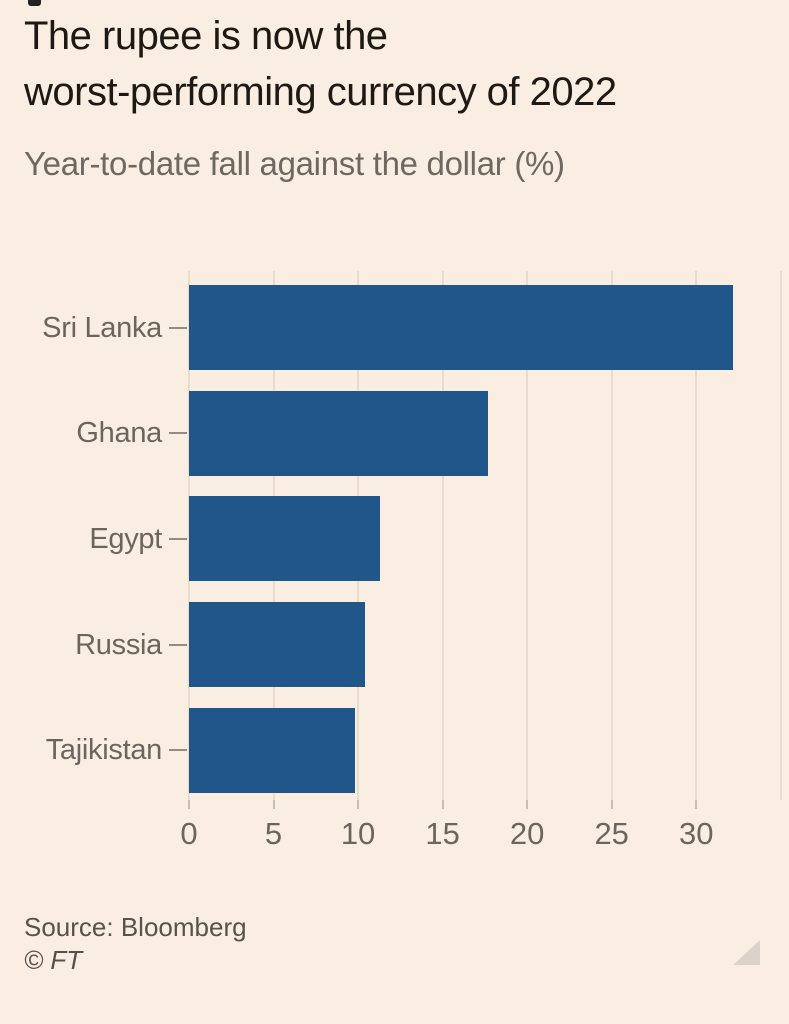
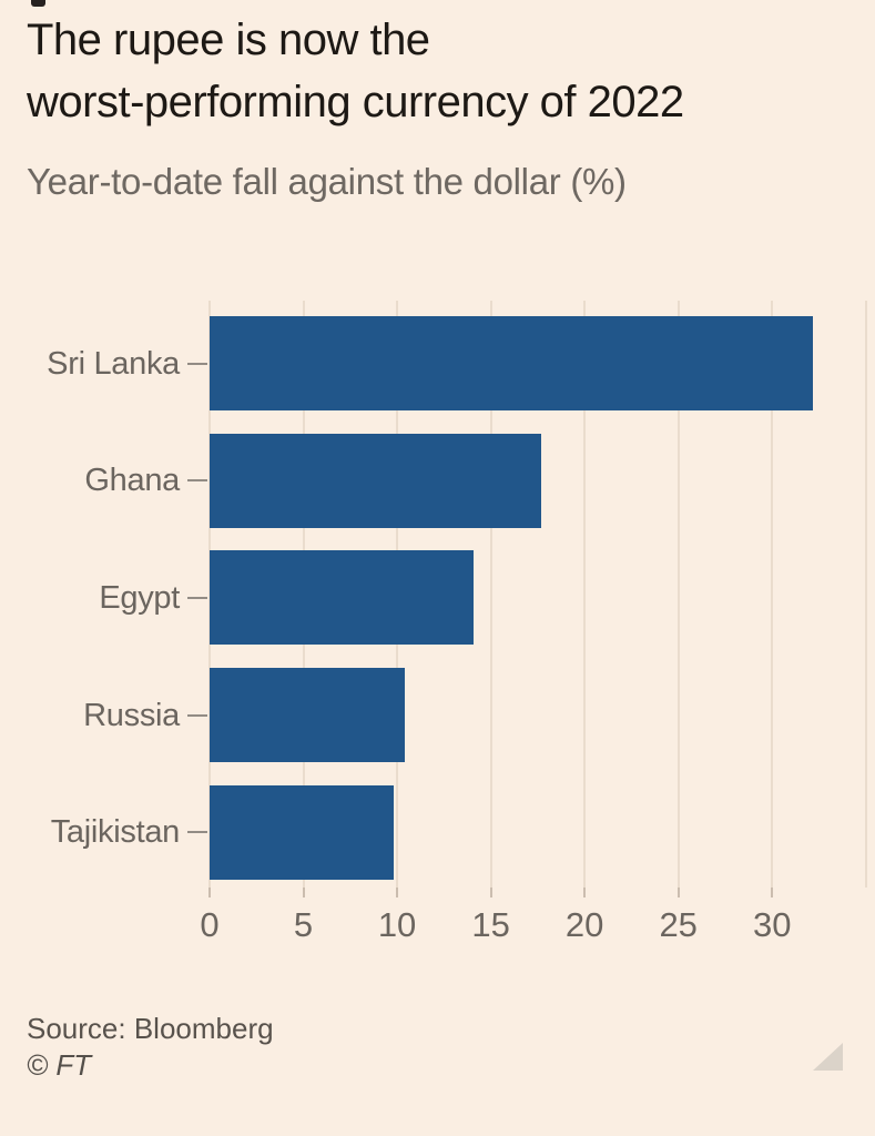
Egypt: 11.3 -> 14.1
